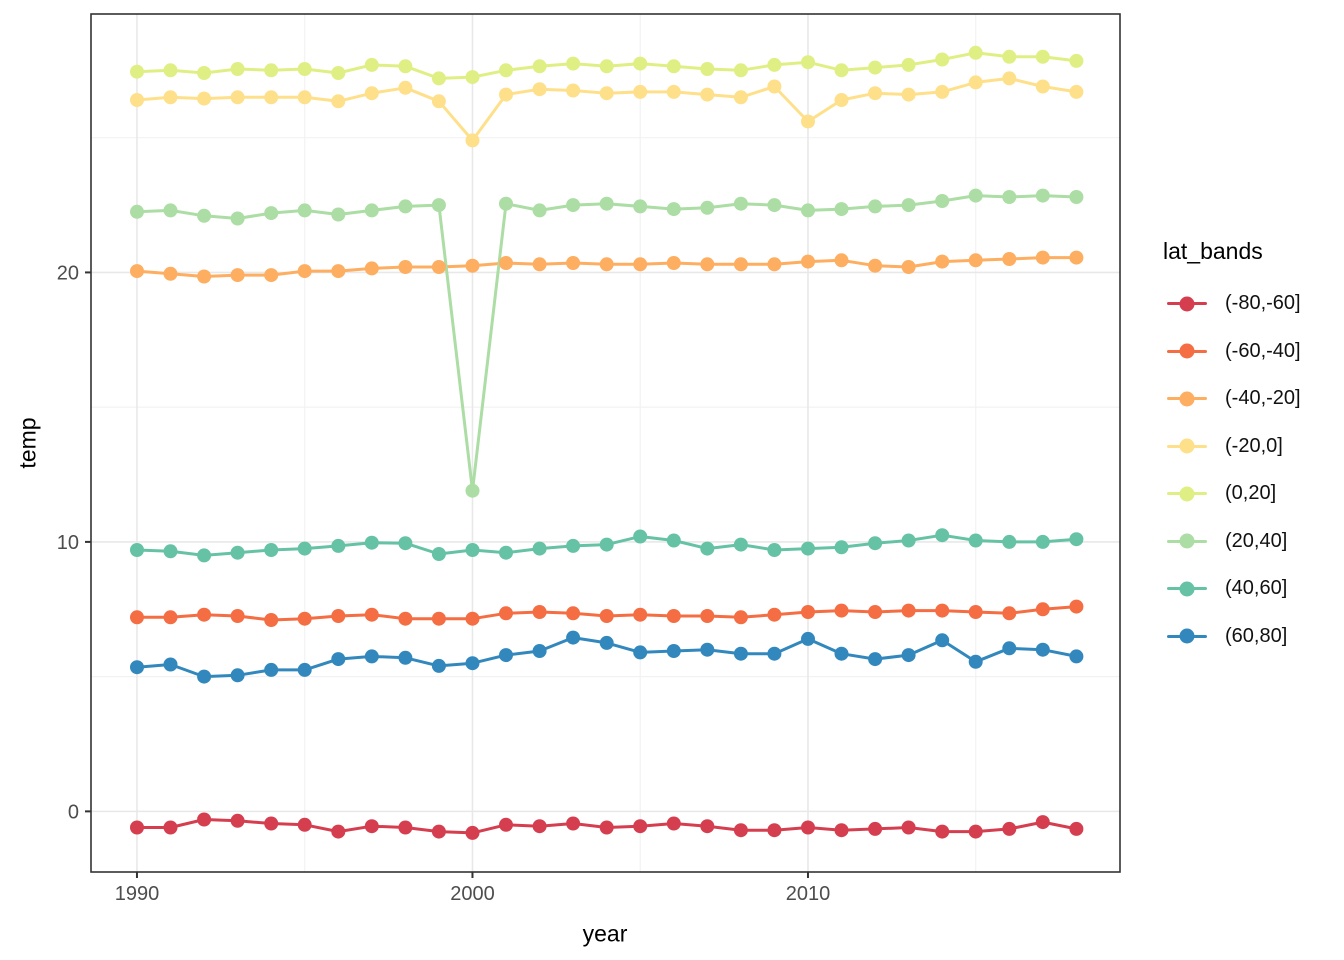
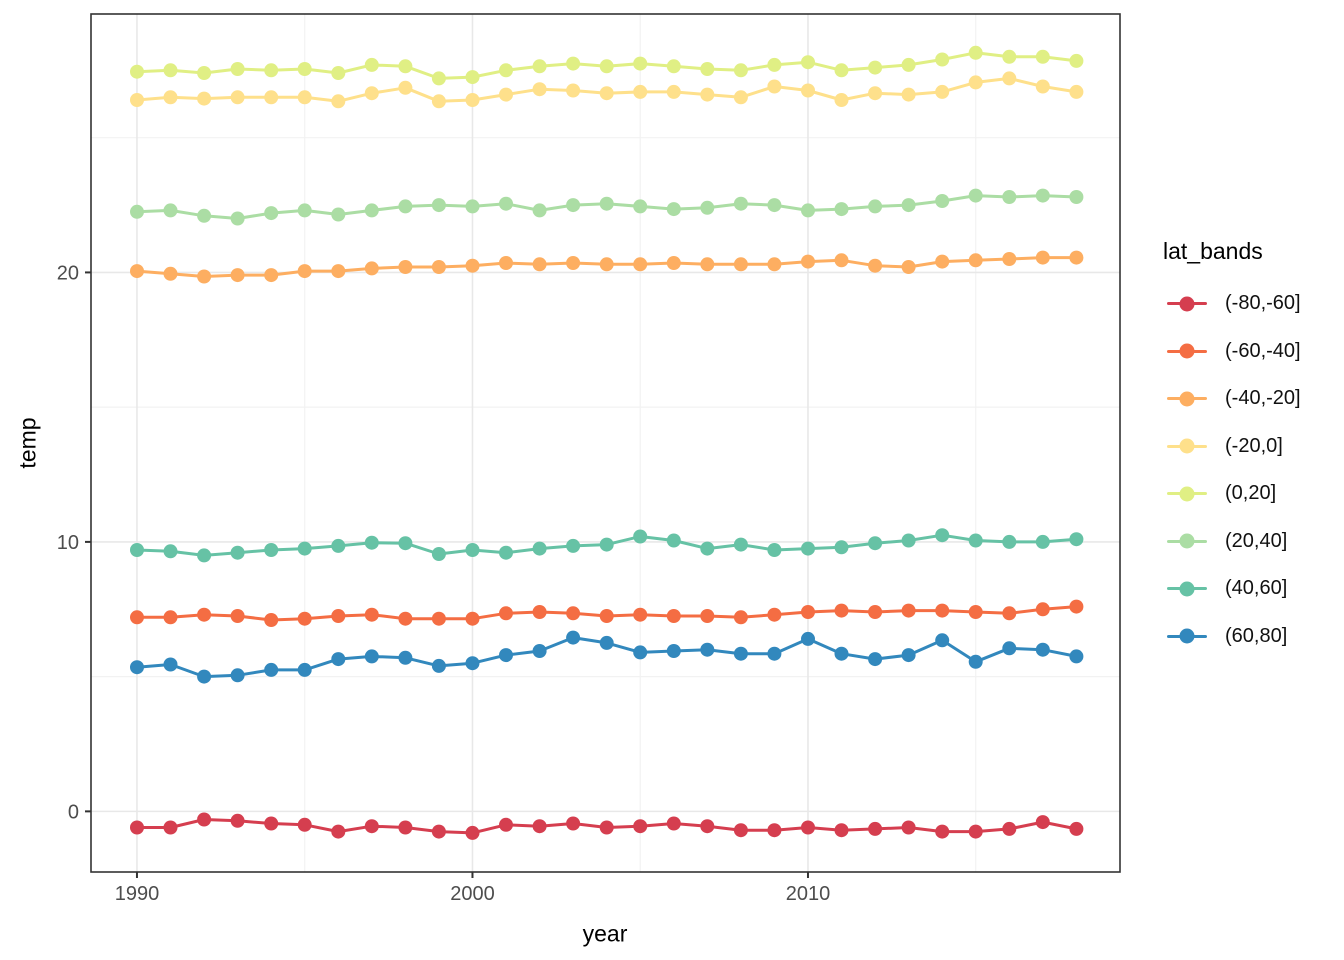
(-20,0]/2000: 24.9 -> 26.4
(20,40]/2000: 11.9 -> 22.4
(-20,0]/2010: 25.6 -> 26.8
